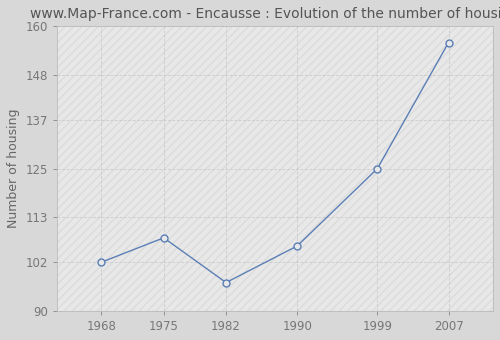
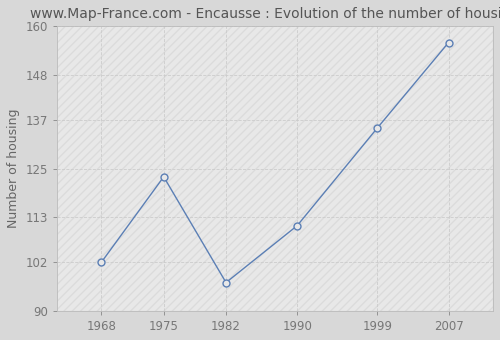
1975: 108 -> 123
1990: 106 -> 111
1999: 125 -> 135
